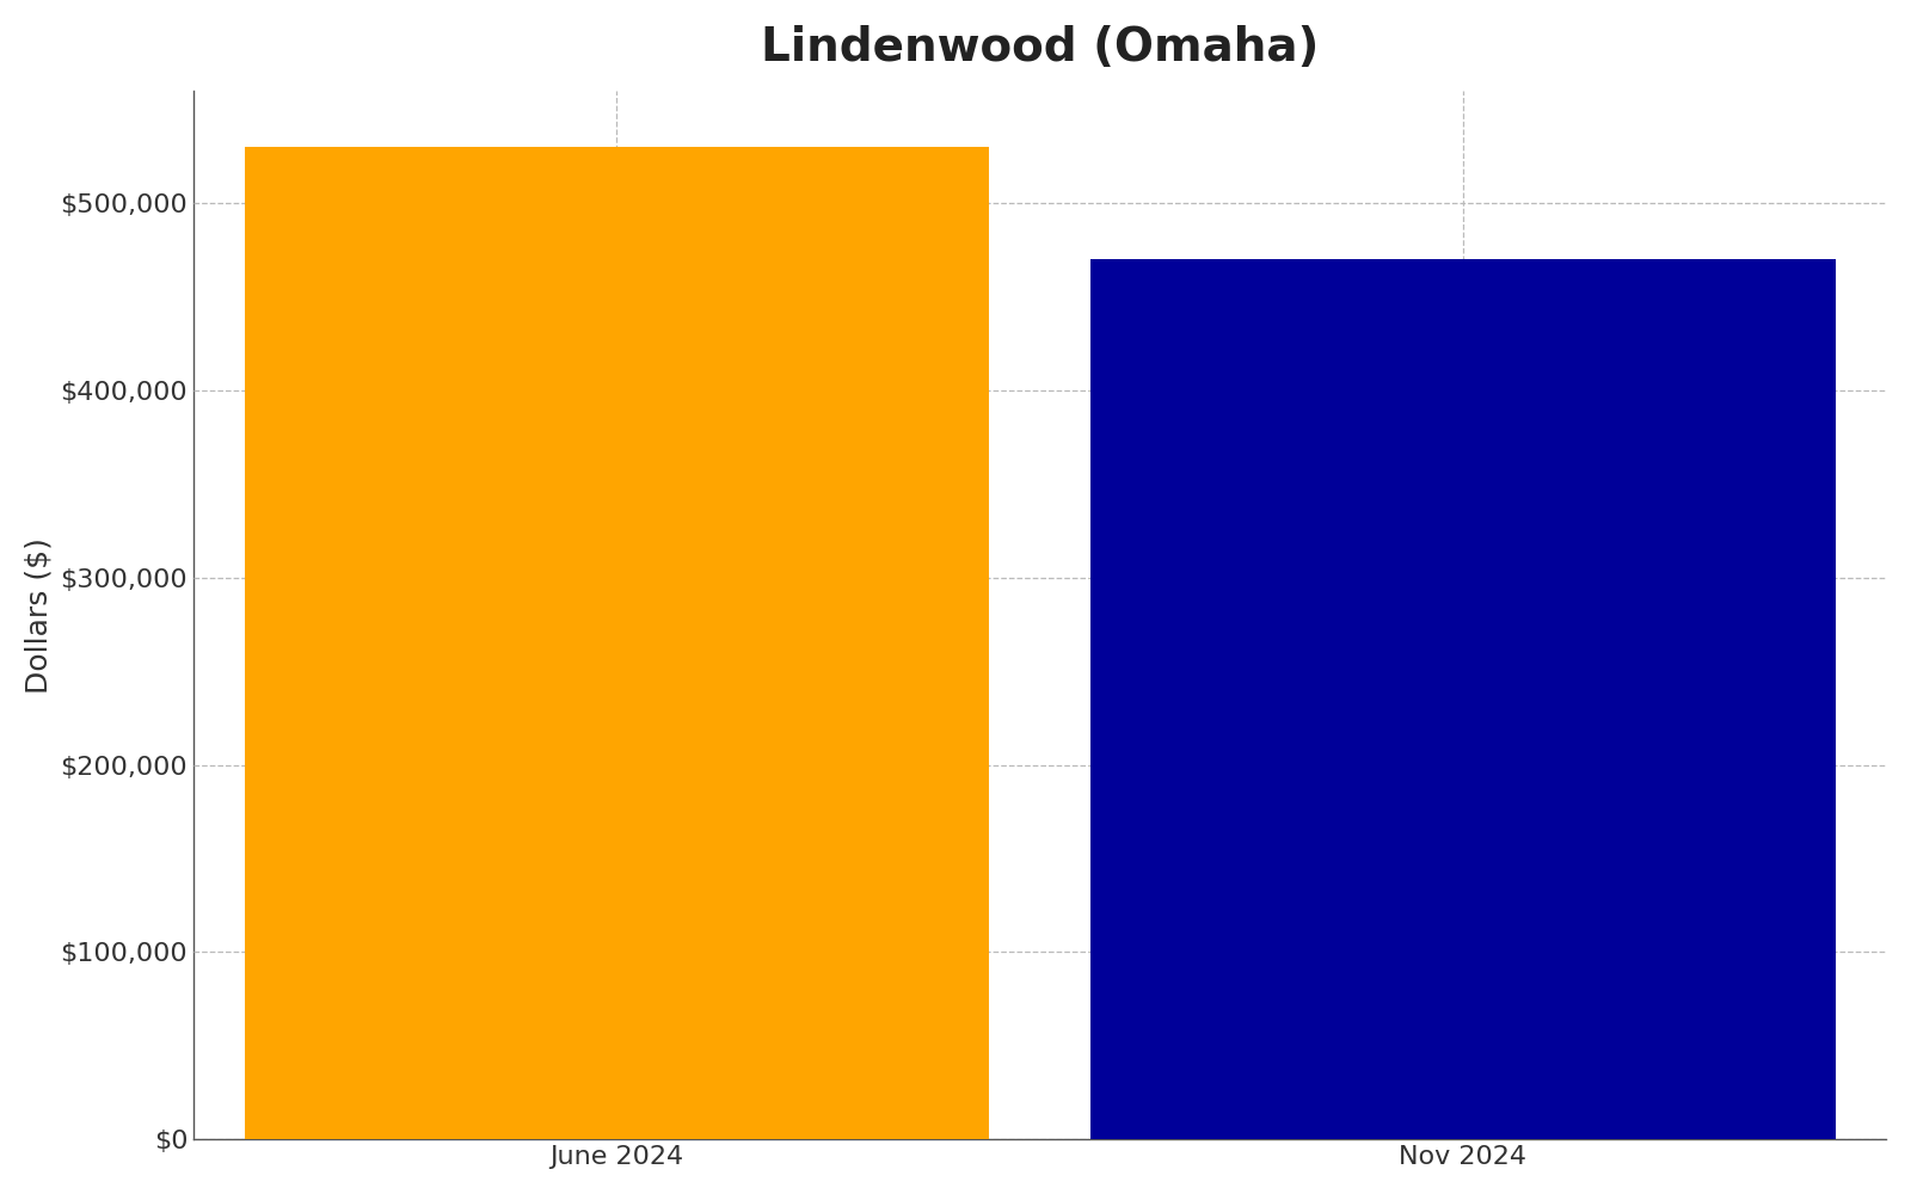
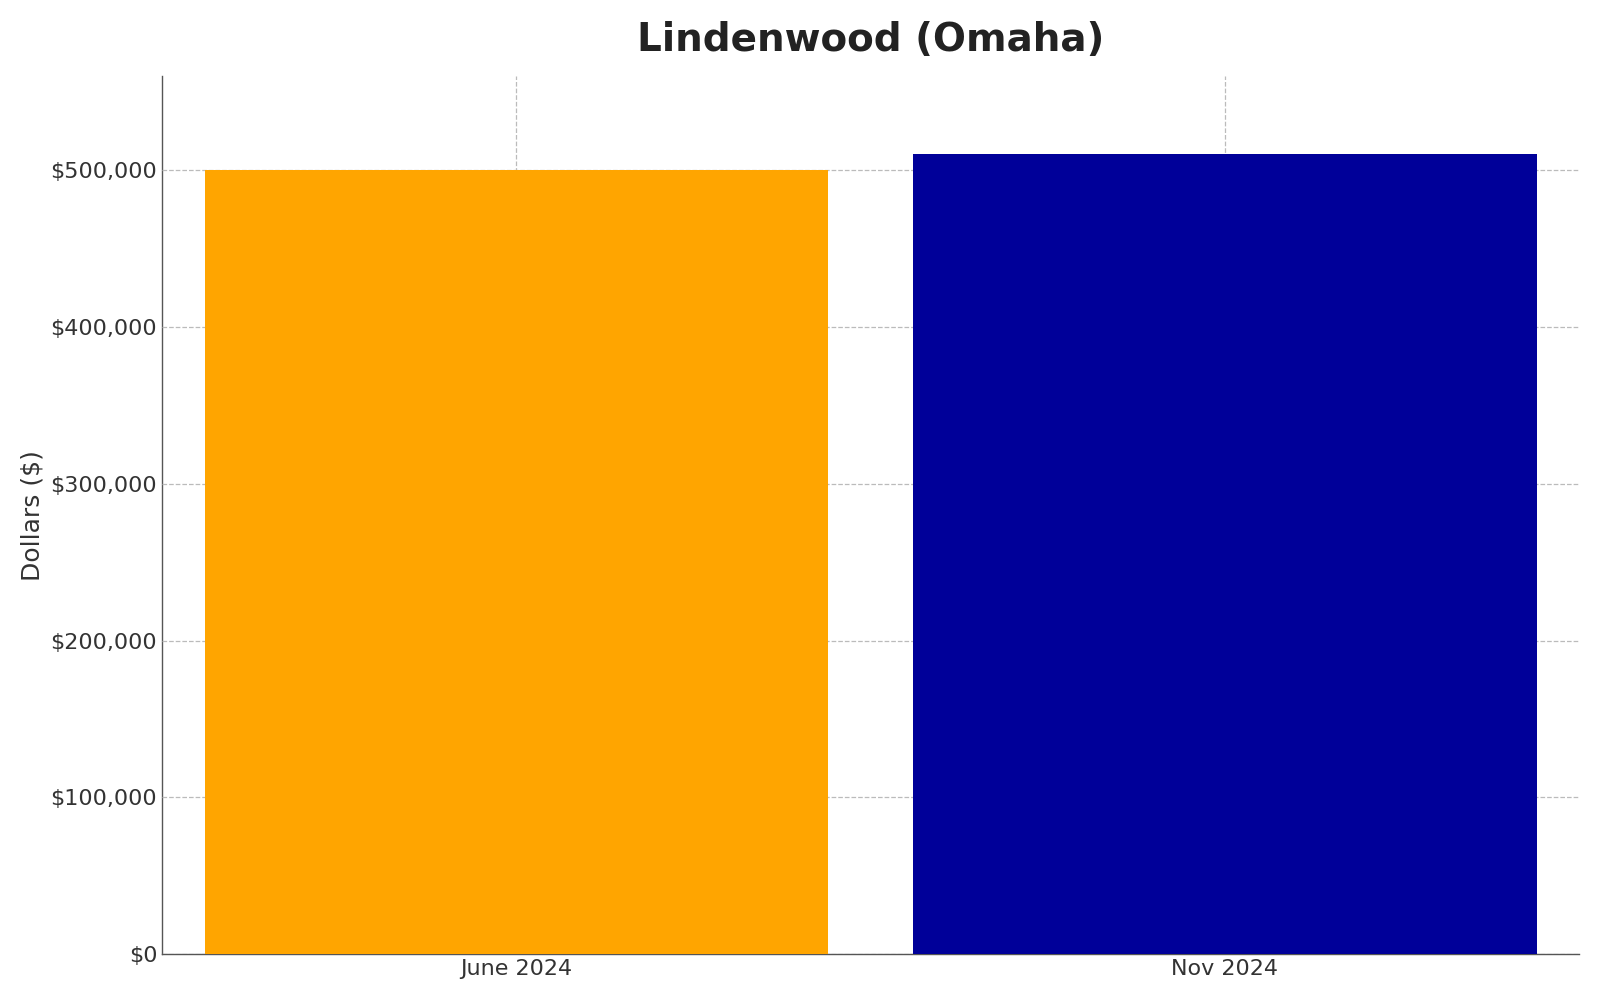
June 2024: $530,000 -> $500,000
Nov 2024: $470,000 -> $510,000
